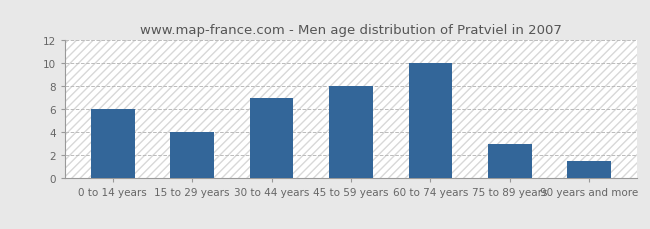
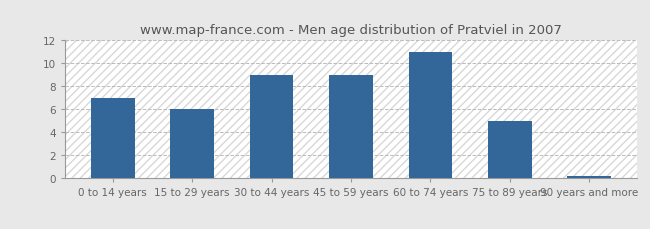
0 to 14 years: 6.0 -> 7.0
15 to 29 years: 4.0 -> 6.0
30 to 44 years: 7.0 -> 9.0
45 to 59 years: 8.0 -> 9.0
60 to 74 years: 10.0 -> 11.0
75 to 89 years: 3.0 -> 5.0
90 years and more: 1.5 -> 0.2
